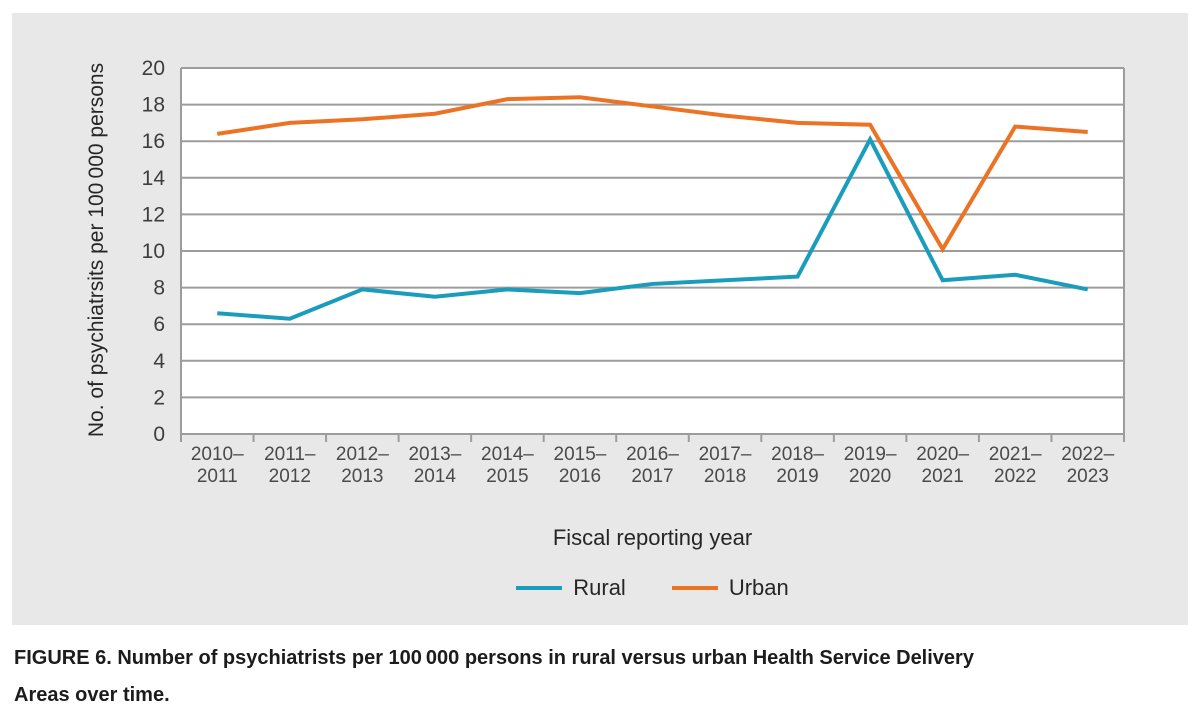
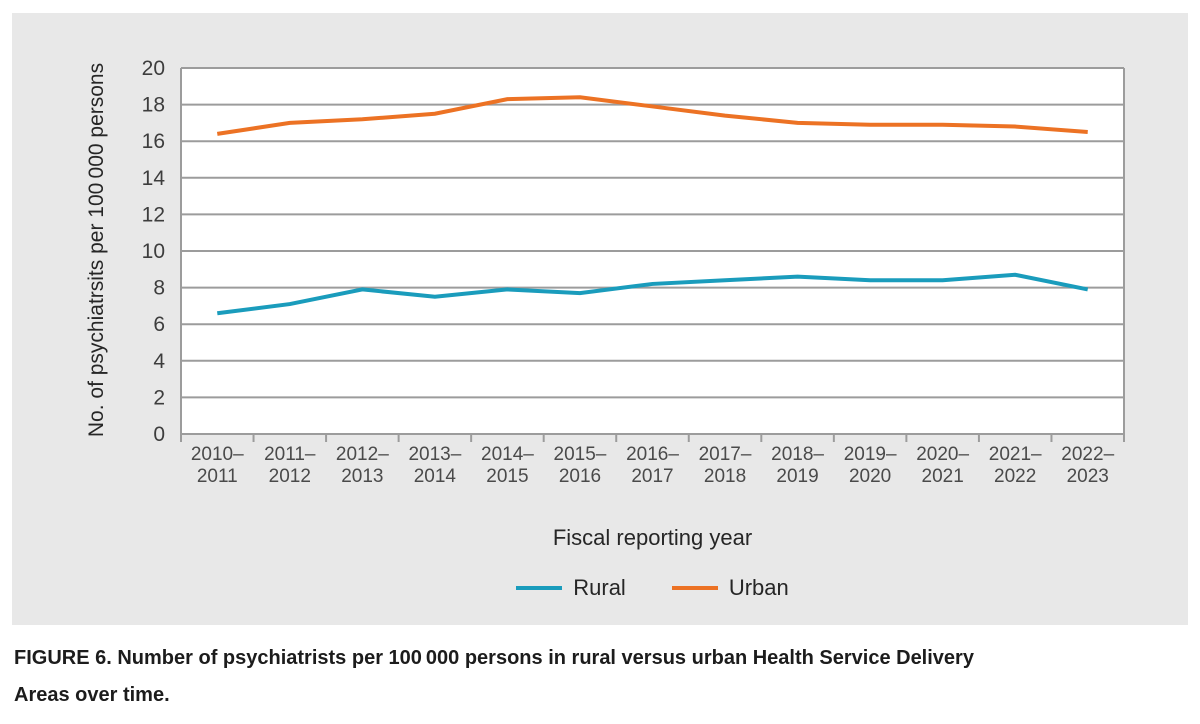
Rural/2011–2012: 6.3 -> 7.1
Rural/2019–2020: 16.1 -> 8.4
Urban/2020–2021: 10.1 -> 16.9
